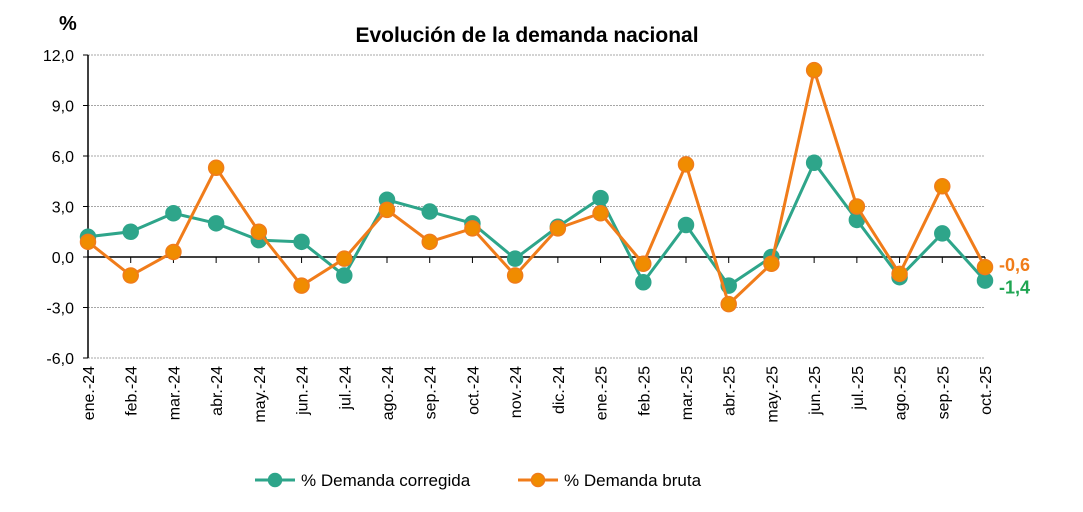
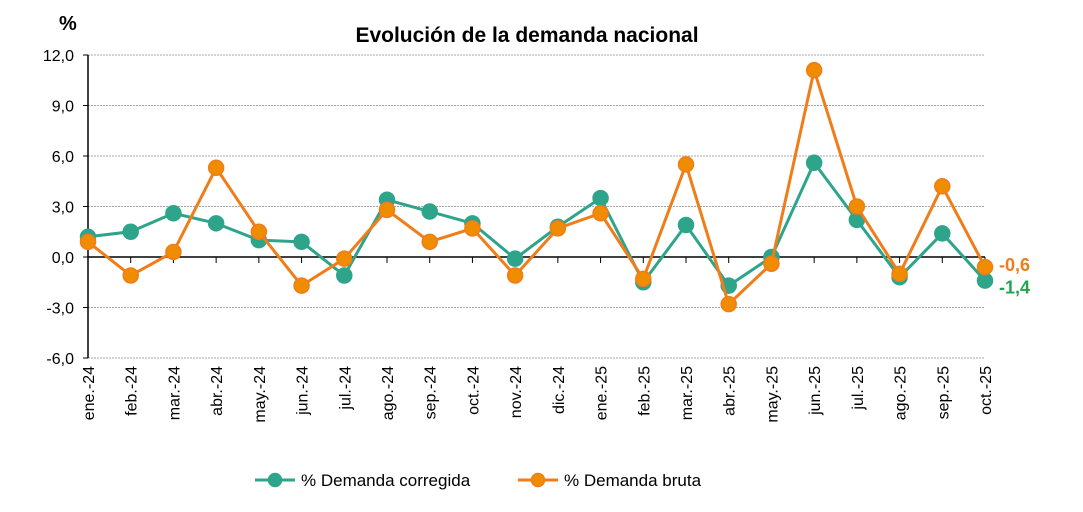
% Demanda bruta/feb.-25: -0,4 -> -1,3
